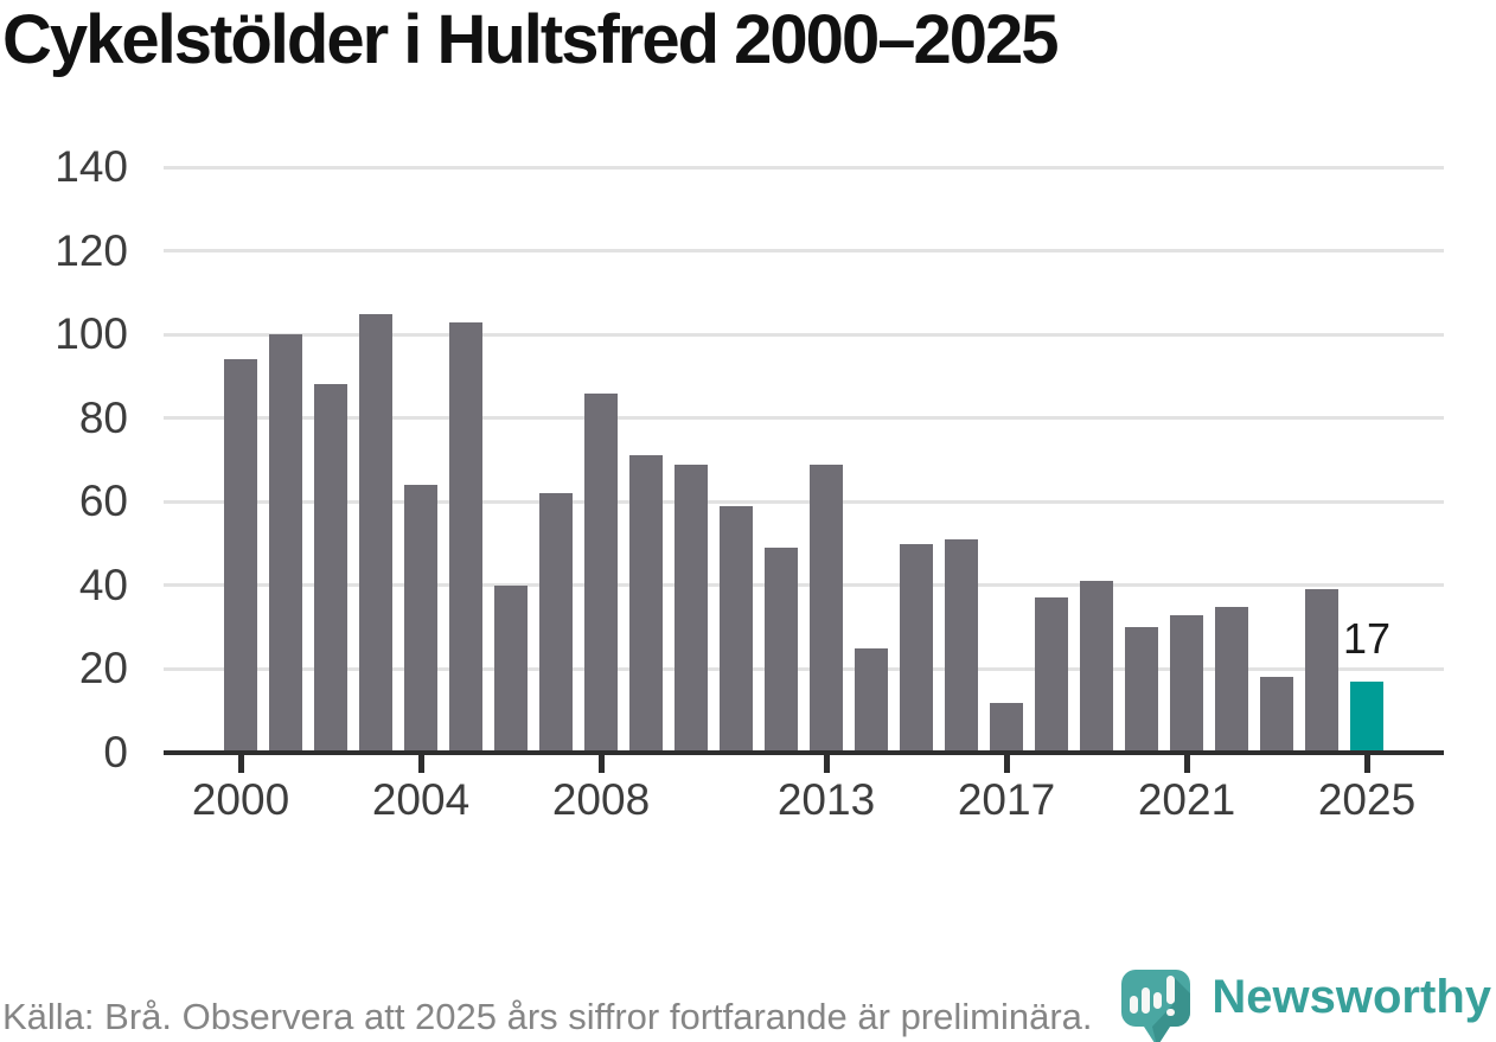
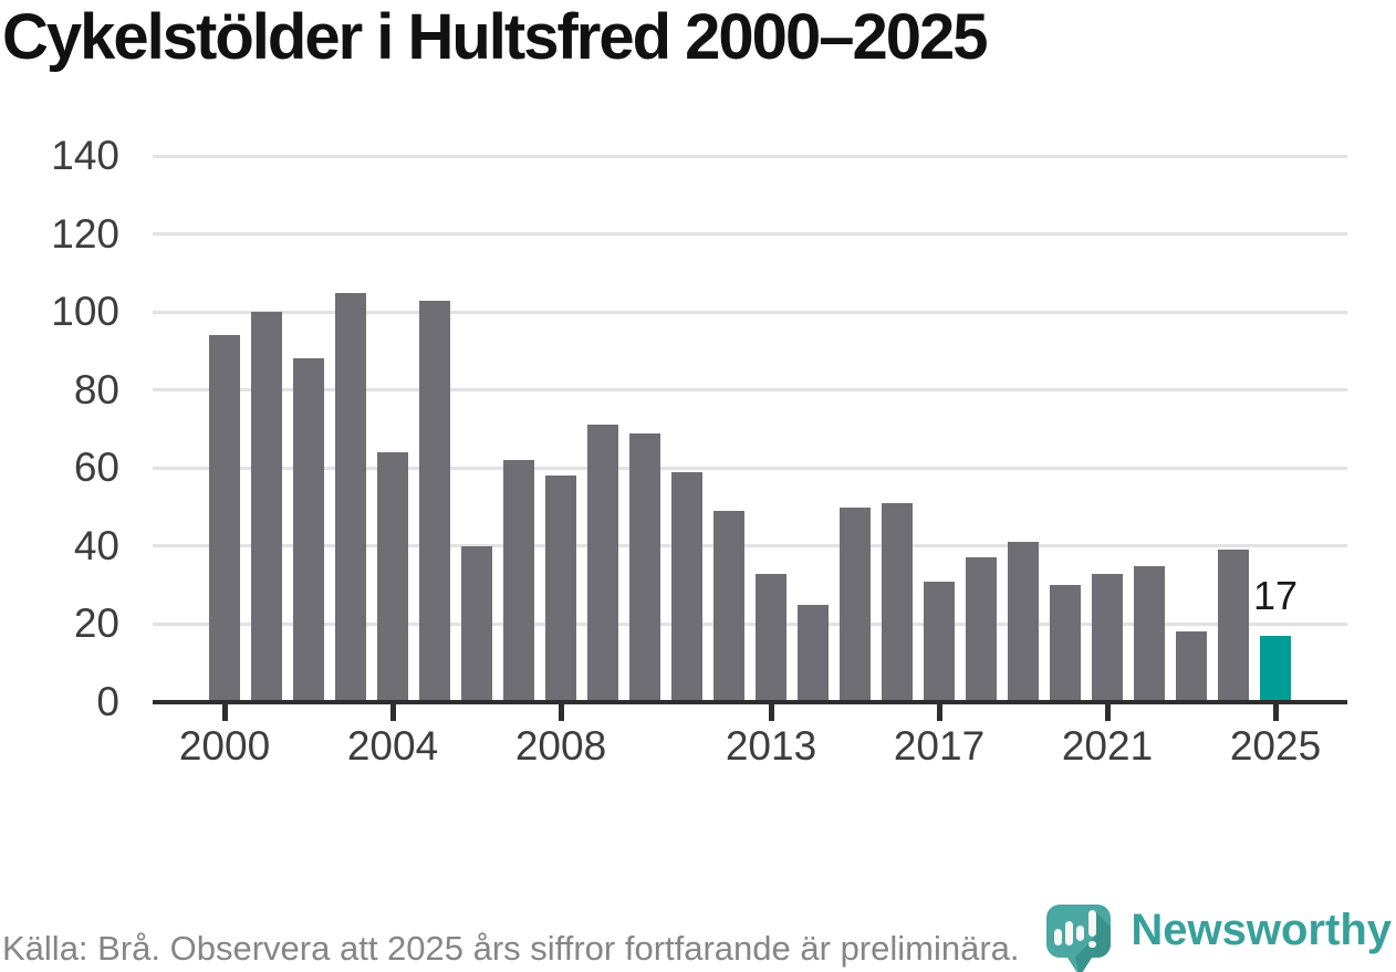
2008: 86 -> 58
2013: 69 -> 33
2017: 12 -> 31
